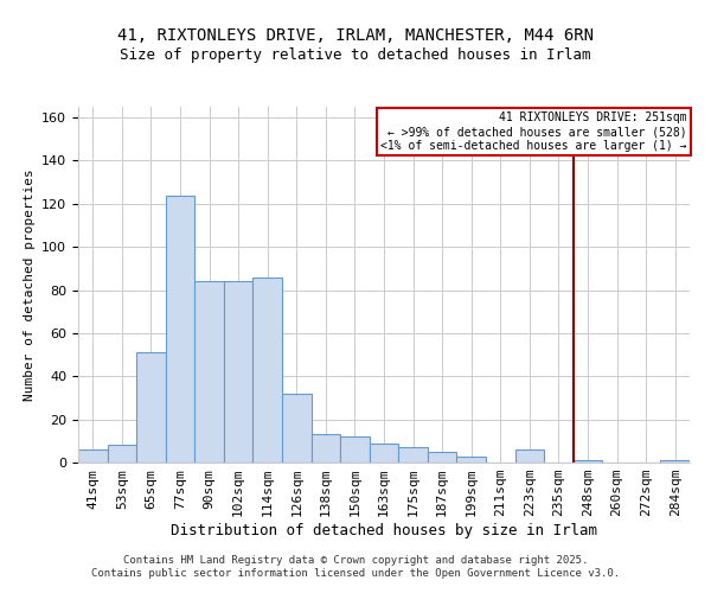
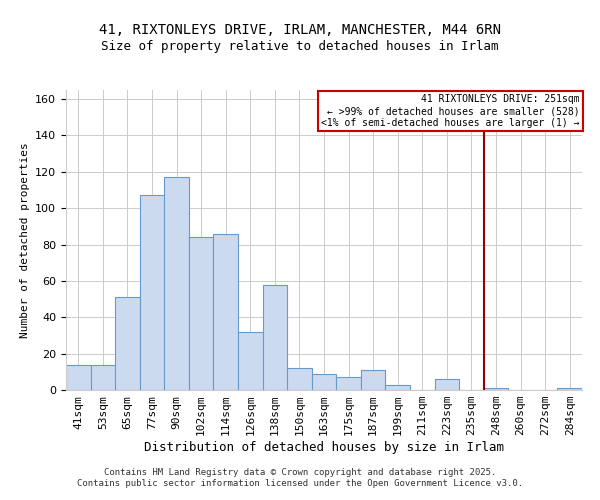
41sqm: 6 -> 14
53sqm: 8 -> 14
77sqm: 124 -> 107
90sqm: 84 -> 117
138sqm: 13 -> 58
187sqm: 5 -> 11
